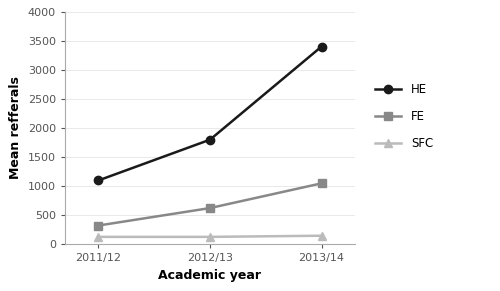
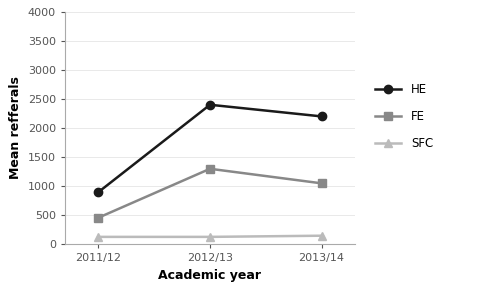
HE/2011/12: 1100 -> 900
FE/2011/12: 320 -> 460
HE/2012/13: 1800 -> 2400
FE/2012/13: 620 -> 1300
HE/2013/14: 3400 -> 2200
